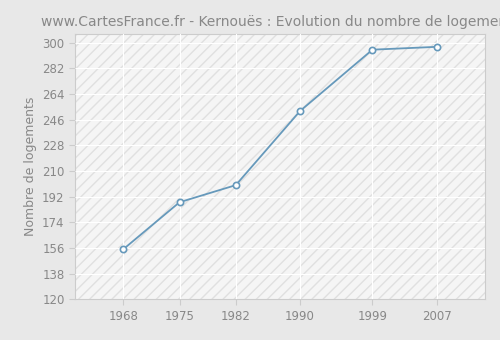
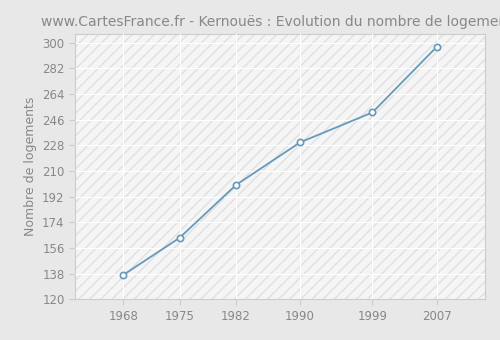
1968: 155 -> 137
1975: 188 -> 163
1990: 252 -> 230
1999: 295 -> 251
